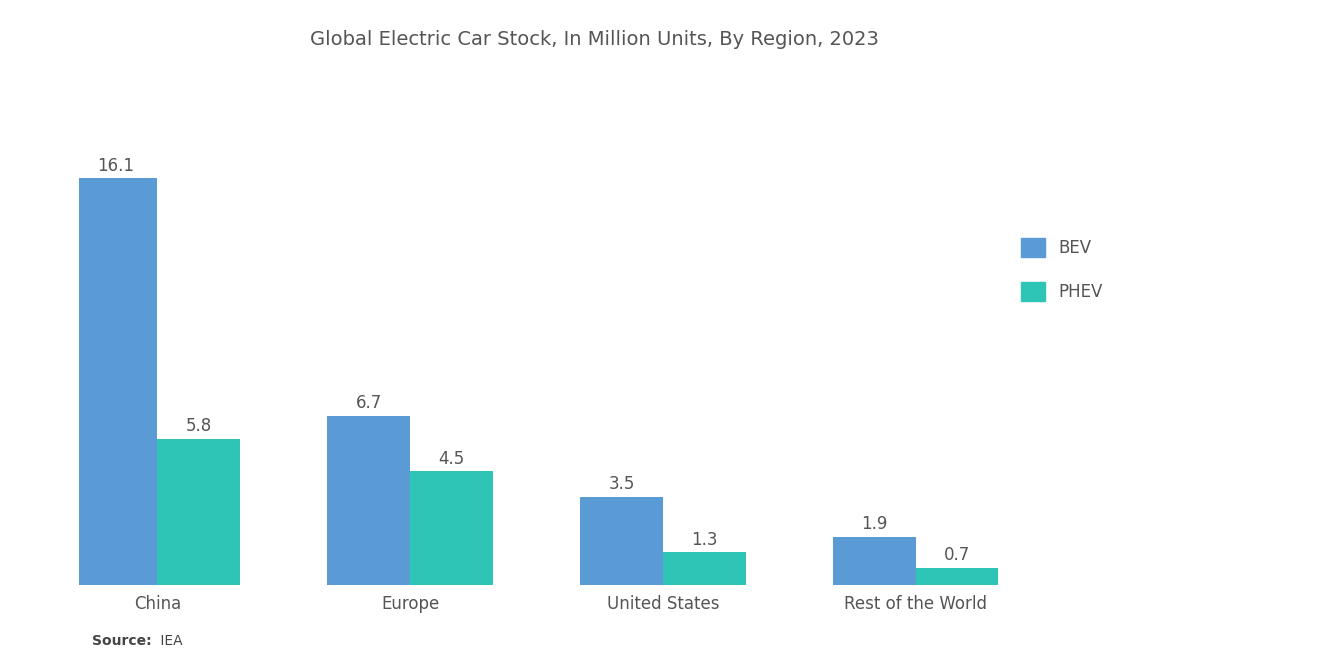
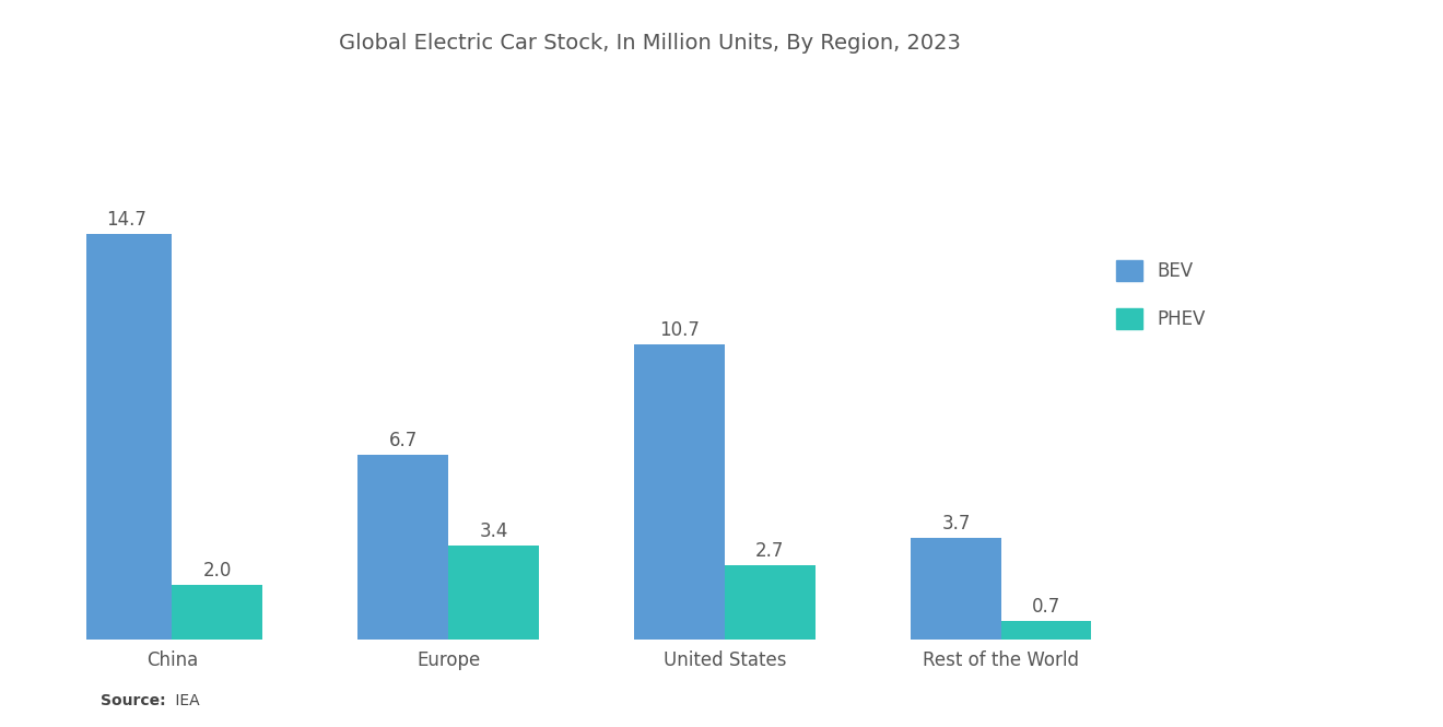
BEV/China: 16.1 -> 14.7
PHEV/China: 5.8 -> 2.0
PHEV/Europe: 4.5 -> 3.4
BEV/United States: 3.5 -> 10.7
PHEV/United States: 1.3 -> 2.7
BEV/Rest of the World: 1.9 -> 3.7
